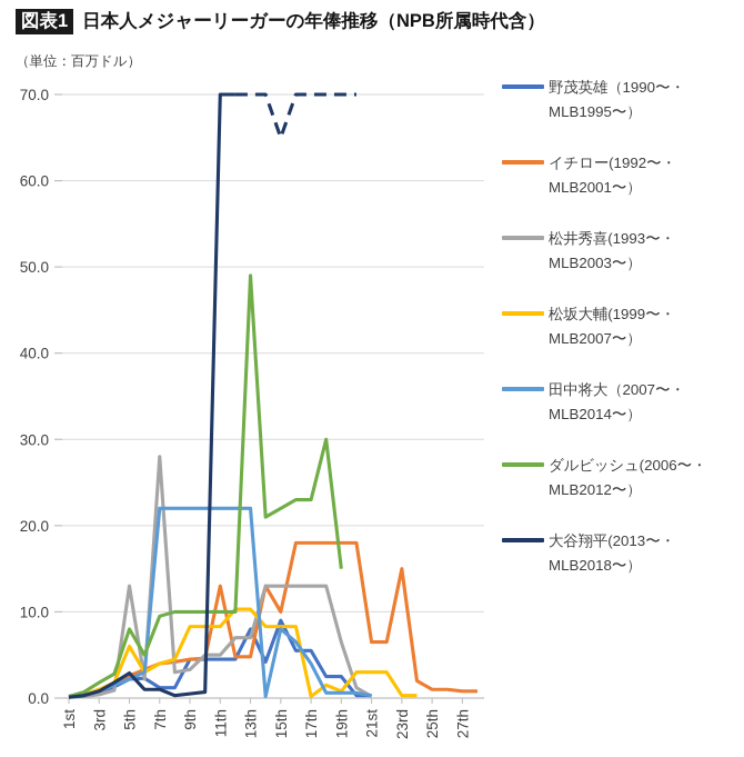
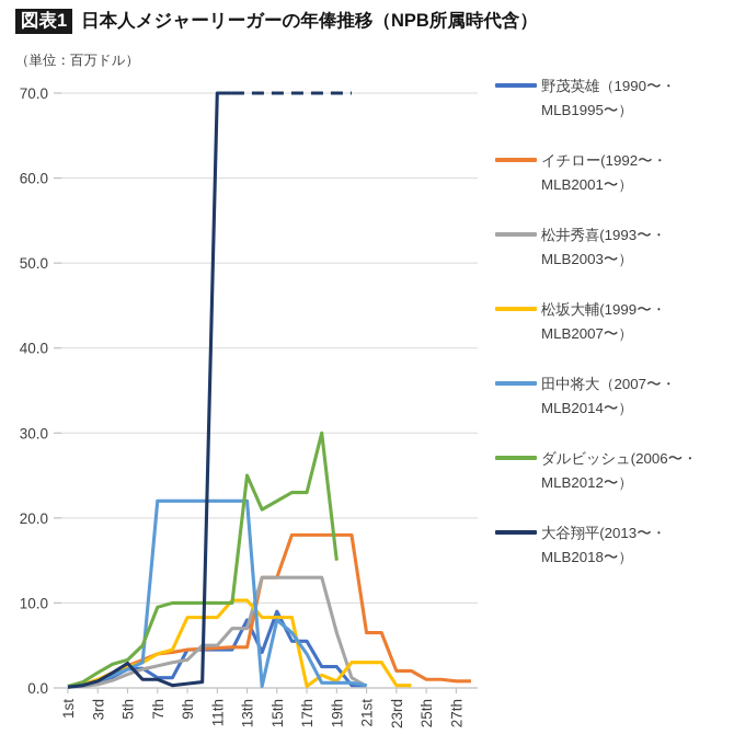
松井秀喜(1993〜・MLB2003〜）/5th: 13 -> 2
松坂大輔(1999〜・MLB2007〜）/5th: 6 -> 2
ダルビッシュ(2006〜・MLB2012〜）/5th: 8 -> 3
松井秀喜(1993〜・MLB2003〜）/7th: 28 -> 3
イチロー(1992〜・MLB2001〜）/11th: 13 -> 5
ダルビッシュ(2006〜・MLB2012〜）/13th: 49 -> 25
イチロー(1992〜・MLB2001〜）/15th: 10 -> 13
大谷翔平(2013〜・MLB2018〜）/15th: 65 -> 70
イチロー(1992〜・MLB2001〜）/23rd: 15 -> 2
